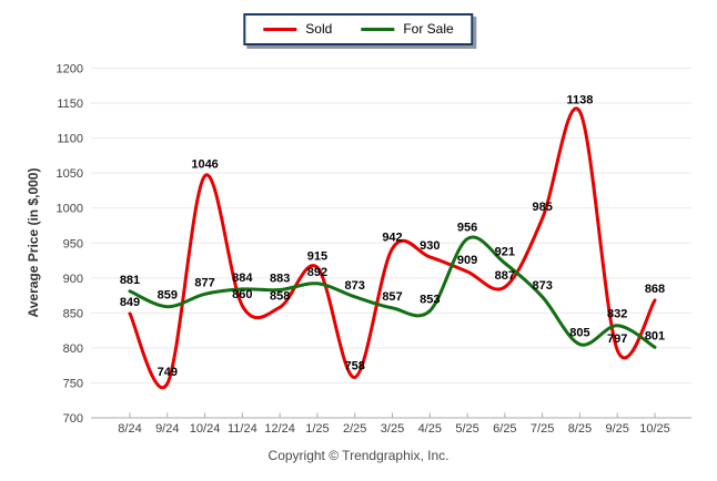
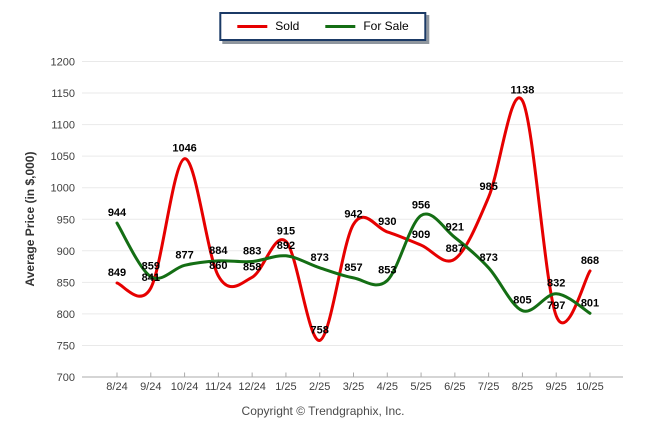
For Sale/8/24: 881 -> 944
Sold/9/24: 749 -> 841
